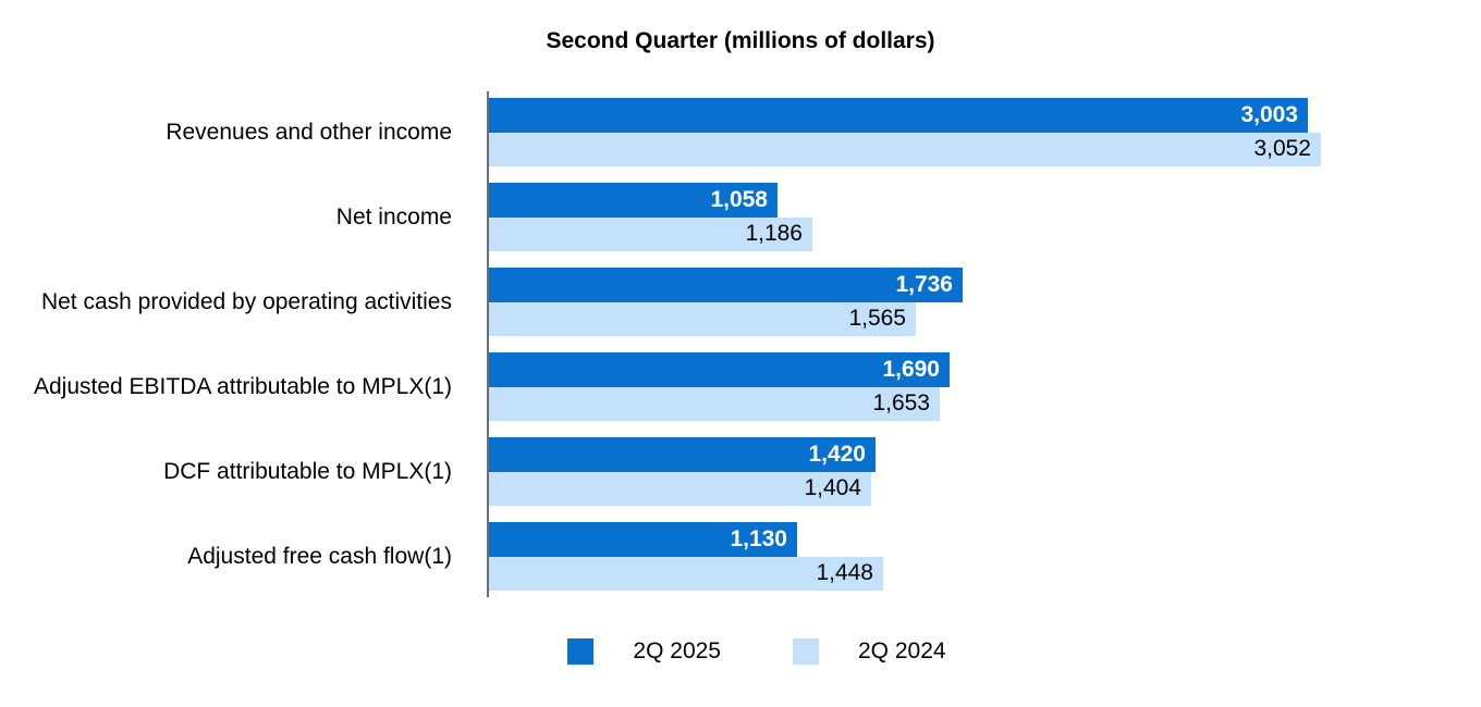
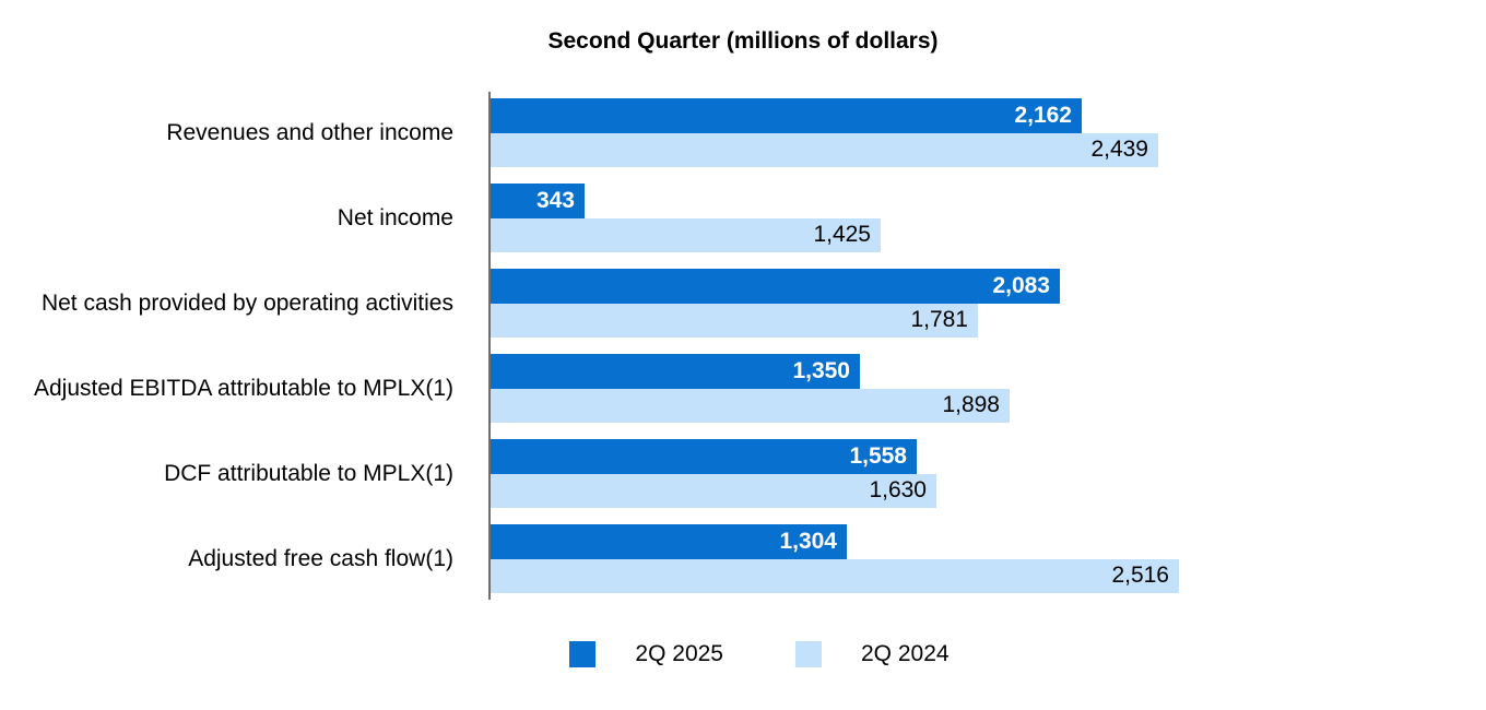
2Q 2025/Revenues and other income: 3,003 -> 2,162
2Q 2024/Revenues and other income: 3,052 -> 2,439
2Q 2025/Net income: 1,058 -> 343
2Q 2024/Net income: 1,186 -> 1,425
2Q 2025/Net cash provided by operating activities: 1,736 -> 2,083
2Q 2024/Net cash provided by operating activities: 1,565 -> 1,781
2Q 2025/Adjusted EBITDA attributable to MPLX(1): 1,690 -> 1,350
2Q 2024/Adjusted EBITDA attributable to MPLX(1): 1,653 -> 1,898
2Q 2025/DCF attributable to MPLX(1): 1,420 -> 1,558
2Q 2024/DCF attributable to MPLX(1): 1,404 -> 1,630
2Q 2025/Adjusted free cash flow(1): 1,130 -> 1,304
2Q 2024/Adjusted free cash flow(1): 1,448 -> 2,516
